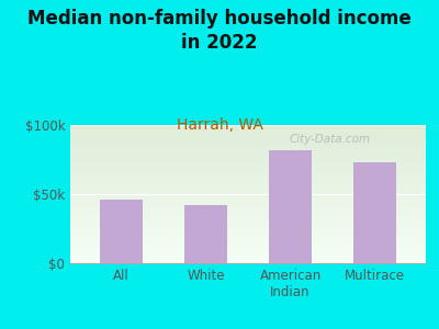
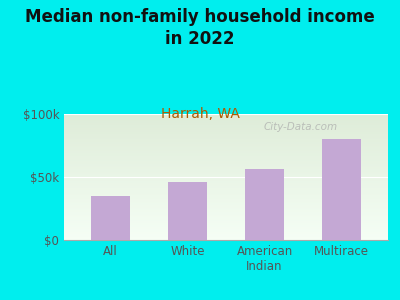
All: $46k -> $35k
White: $42k -> $46k
American Indian: $82k -> $56k
Multirace: $73k -> $80k
